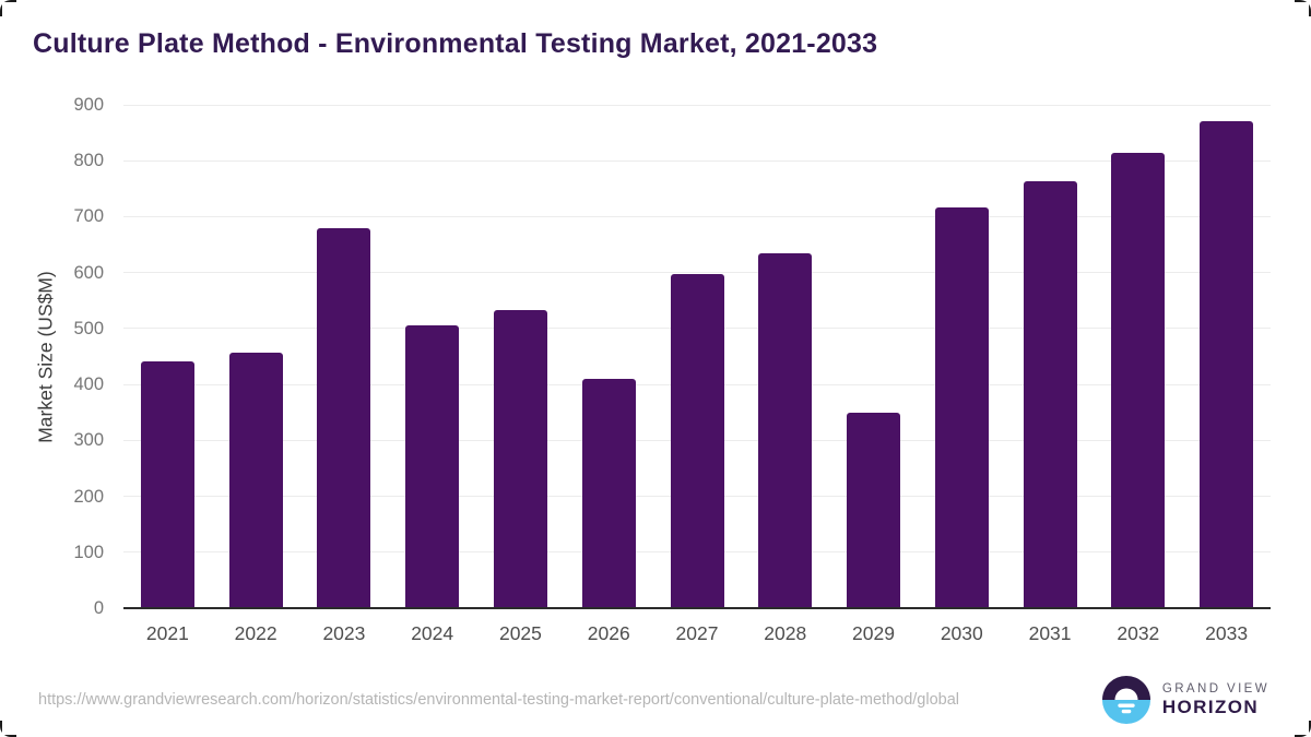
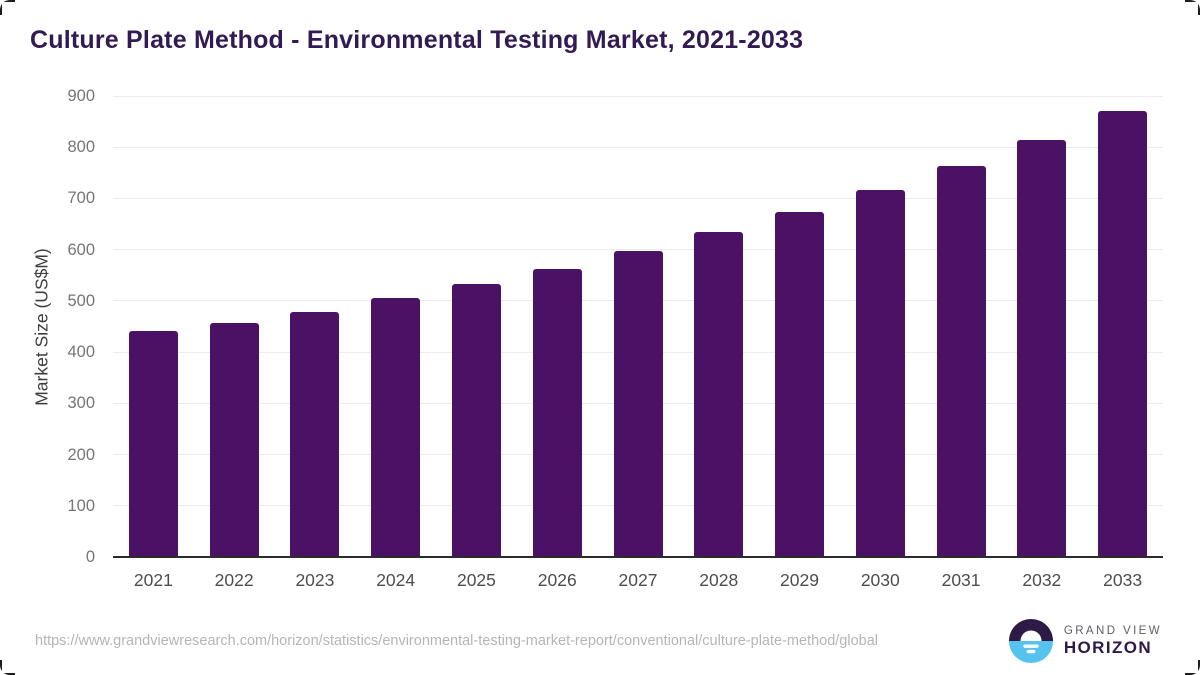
2023: 680 -> 480
2026: 410 -> 560
2029: 350 -> 670
